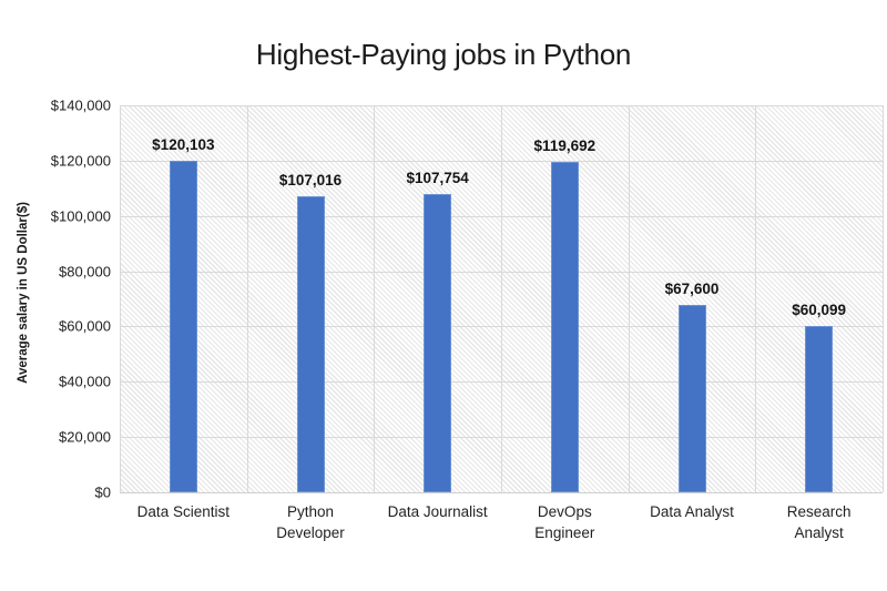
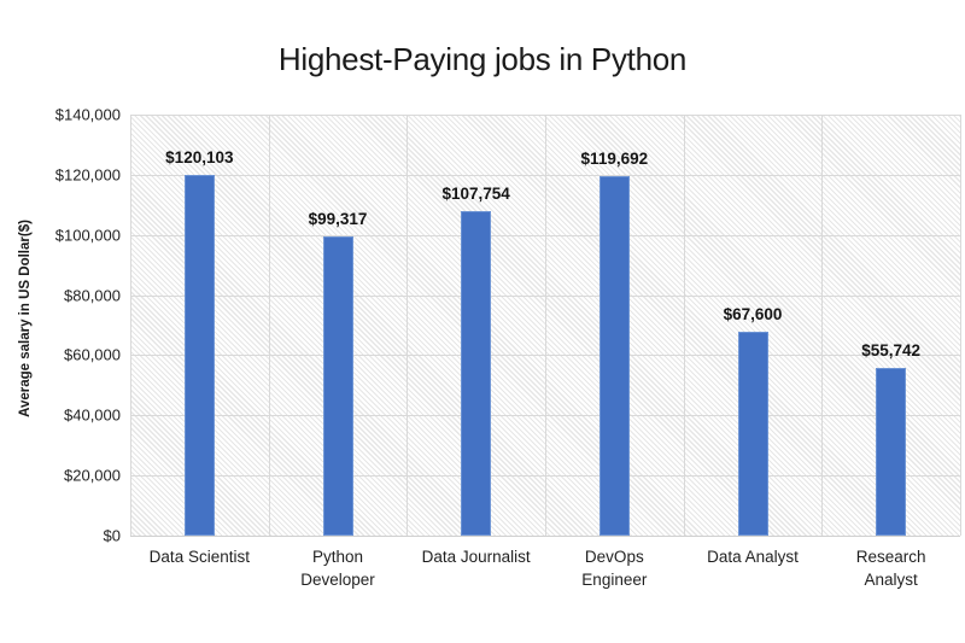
Python Developer: $107,016 -> $99,317
Research Analyst: $60,099 -> $55,742
